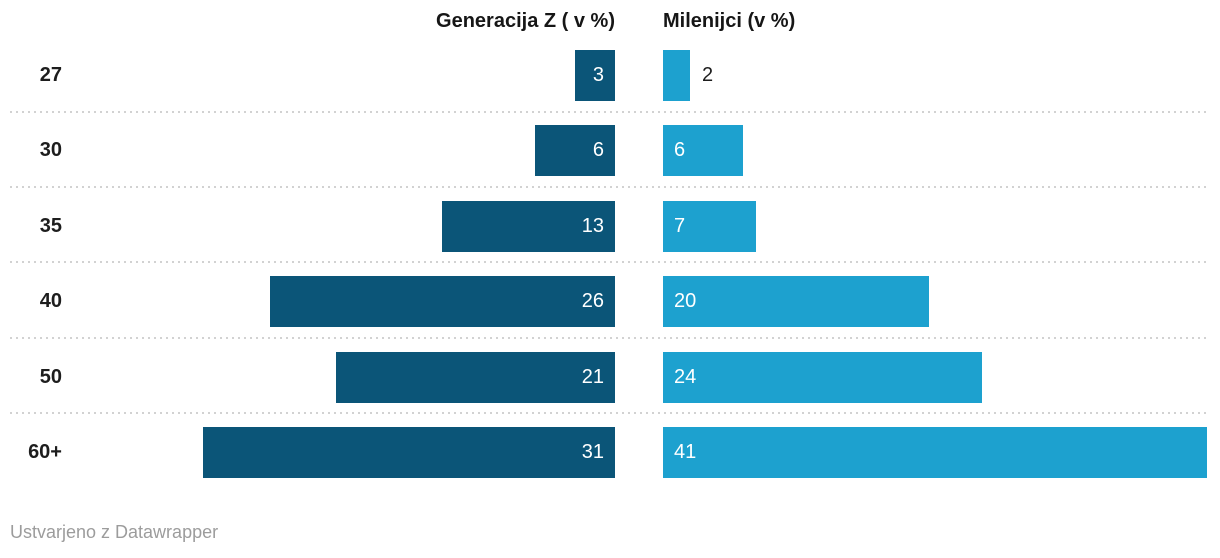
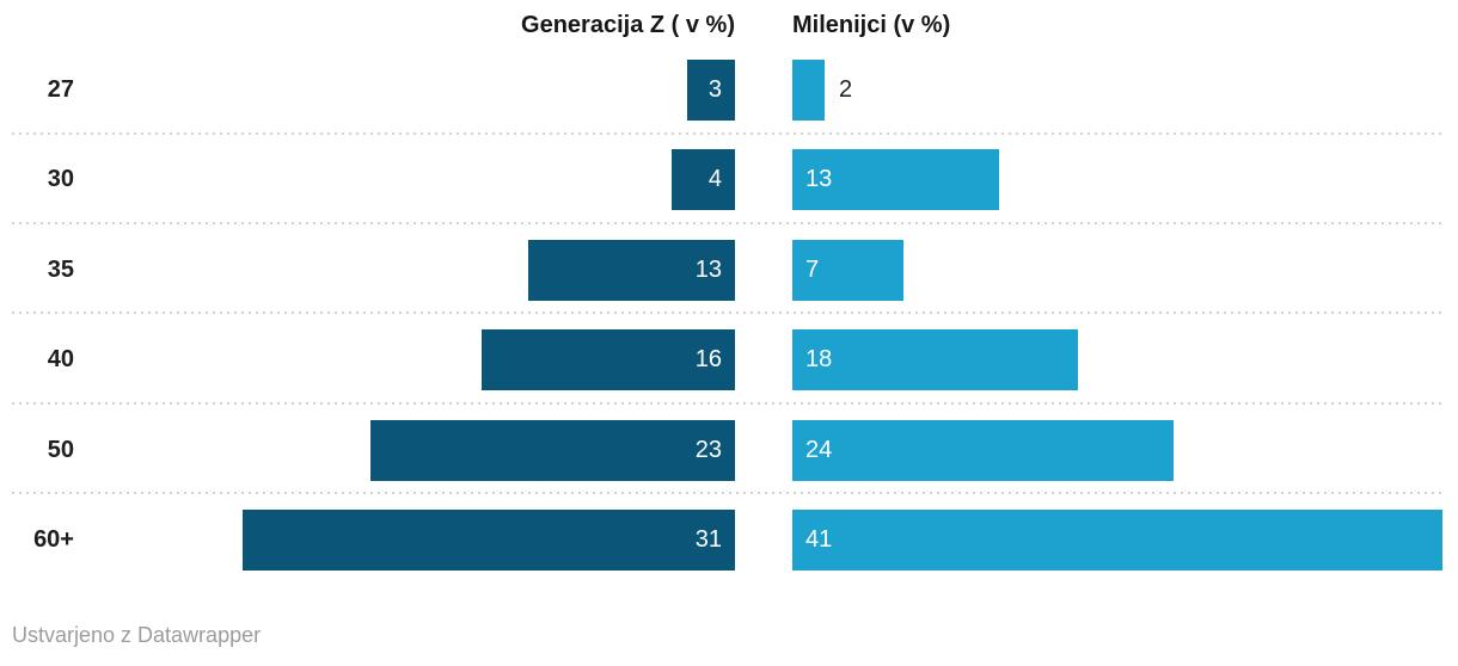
Generacija Z ( v %)/30: 6 -> 4
Milenijci (v %)/30: 6 -> 13
Generacija Z ( v %)/40: 26 -> 16
Milenijci (v %)/40: 20 -> 18
Generacija Z ( v %)/50: 21 -> 23
